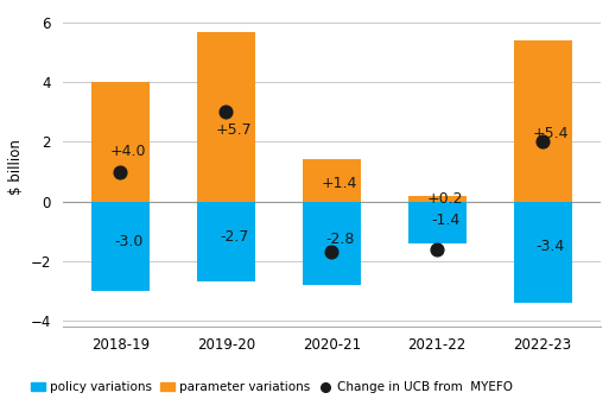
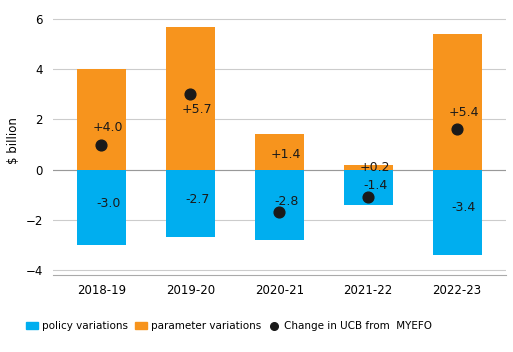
Change in UCB from MYEFO/2021-22: -1.6 -> -1.1
Change in UCB from MYEFO/2022-23: 2.0 -> 1.6
